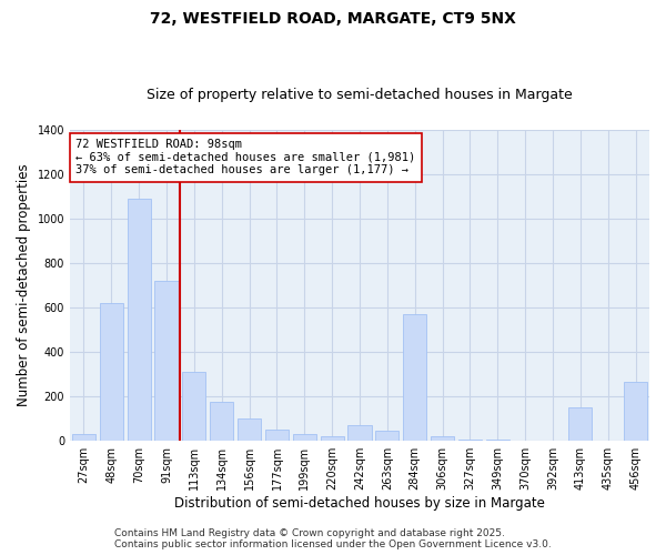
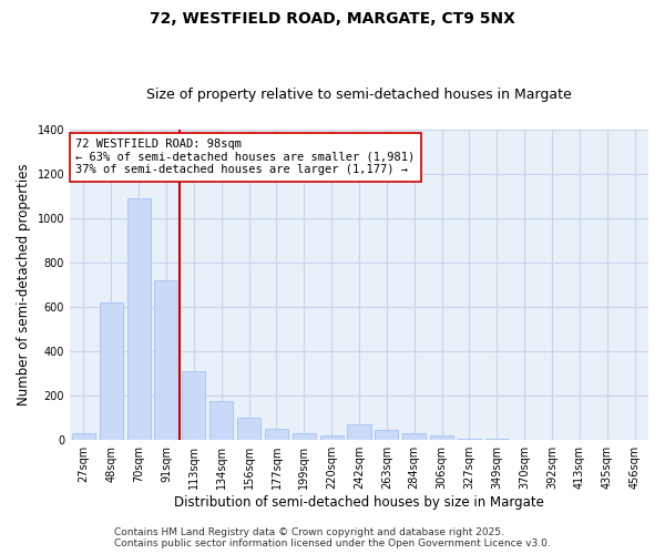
284sqm: 570 -> 30
413sqm: 150 -> 1
456sqm: 265 -> 1
